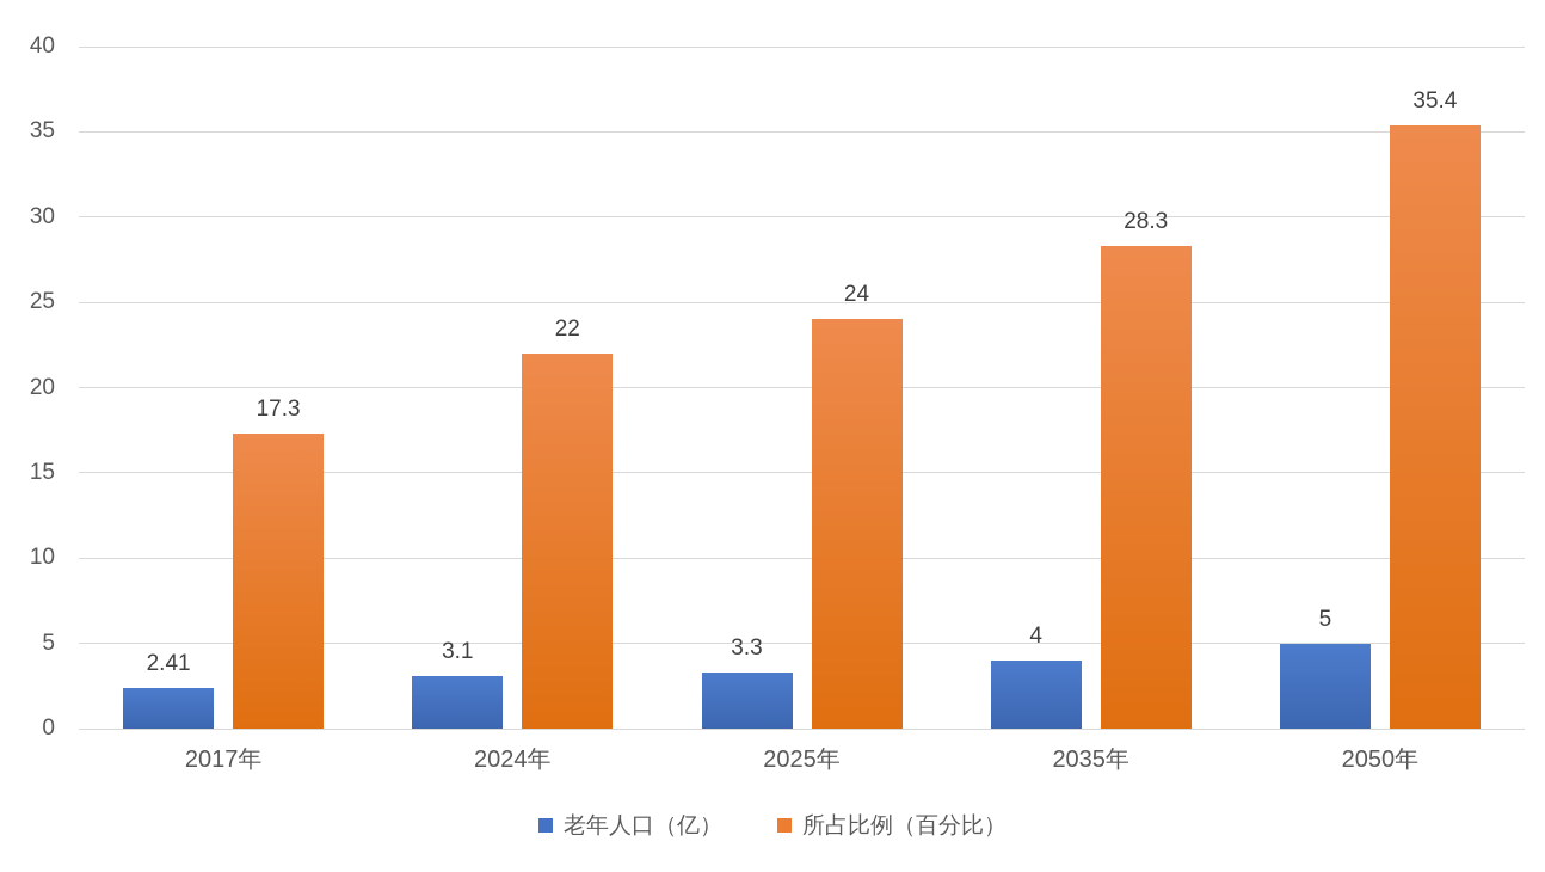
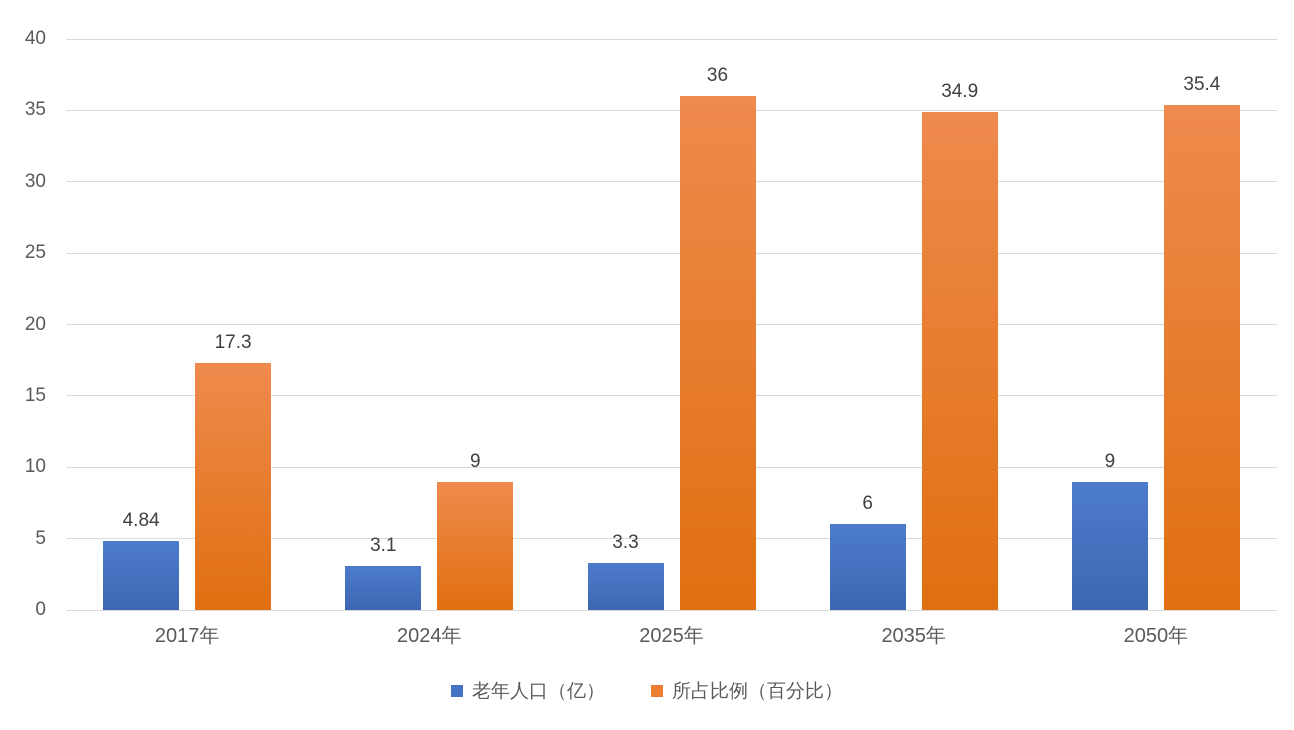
老年人口（亿）/2017年: 2.41 -> 4.84
所占比例（百分比）/2024年: 22 -> 9
所占比例（百分比）/2025年: 24 -> 36
老年人口（亿）/2035年: 4 -> 6
所占比例（百分比）/2035年: 28.3 -> 34.9
老年人口（亿）/2050年: 5 -> 9
